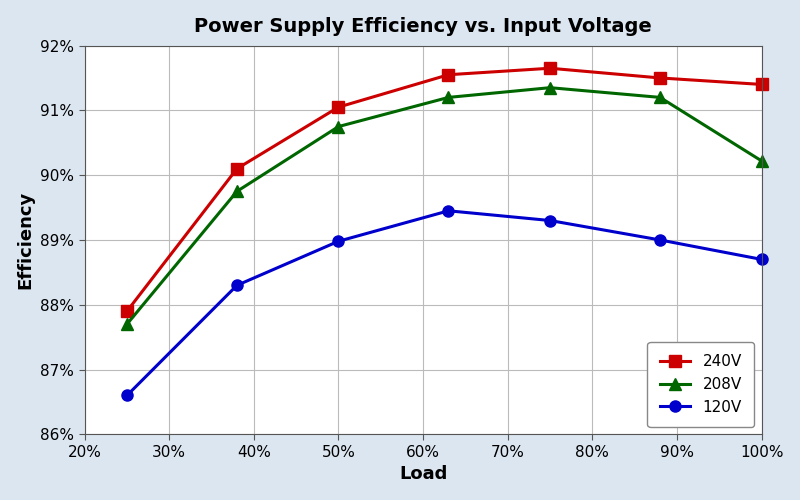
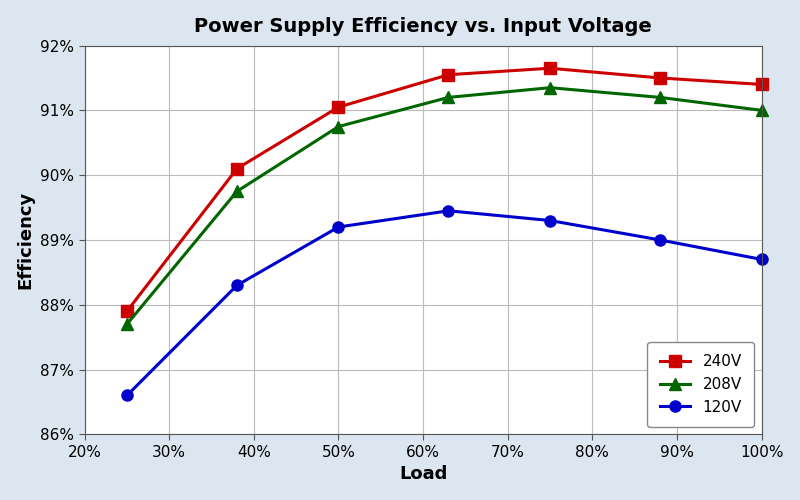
120V/50%: 88.98% -> 89.20%
208V/100%: 90.22% -> 91.00%
